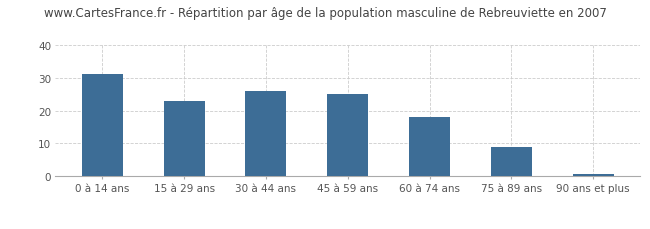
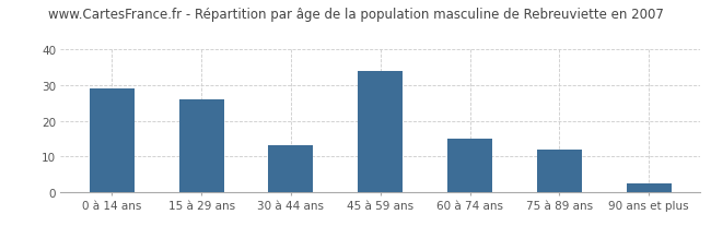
0 à 14 ans: 31.0 -> 29.0
15 à 29 ans: 23.0 -> 26.0
30 à 44 ans: 26.0 -> 13.0
45 à 59 ans: 25.0 -> 34.0
60 à 74 ans: 18.0 -> 15.0
75 à 89 ans: 9.0 -> 12.0
90 ans et plus: 0.5 -> 2.5
